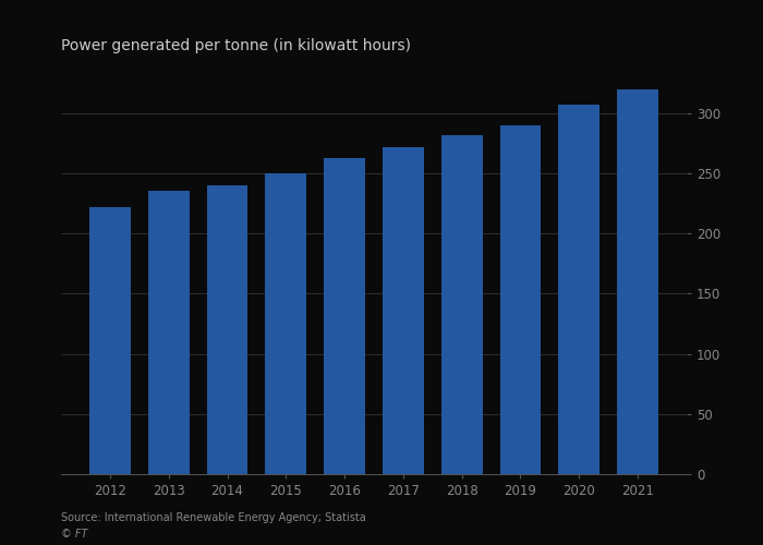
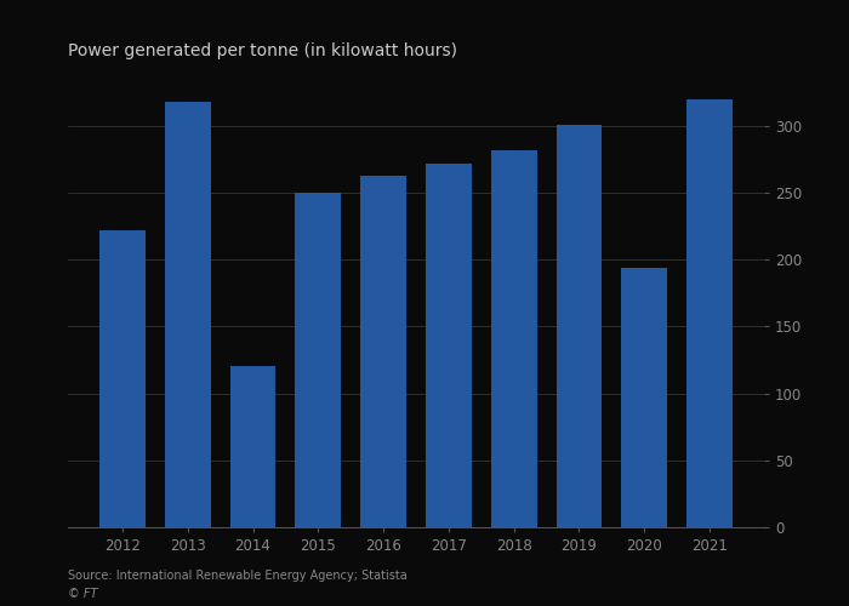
2013: 235 -> 318
2014: 240 -> 120
2019: 290 -> 301
2020: 307 -> 194
